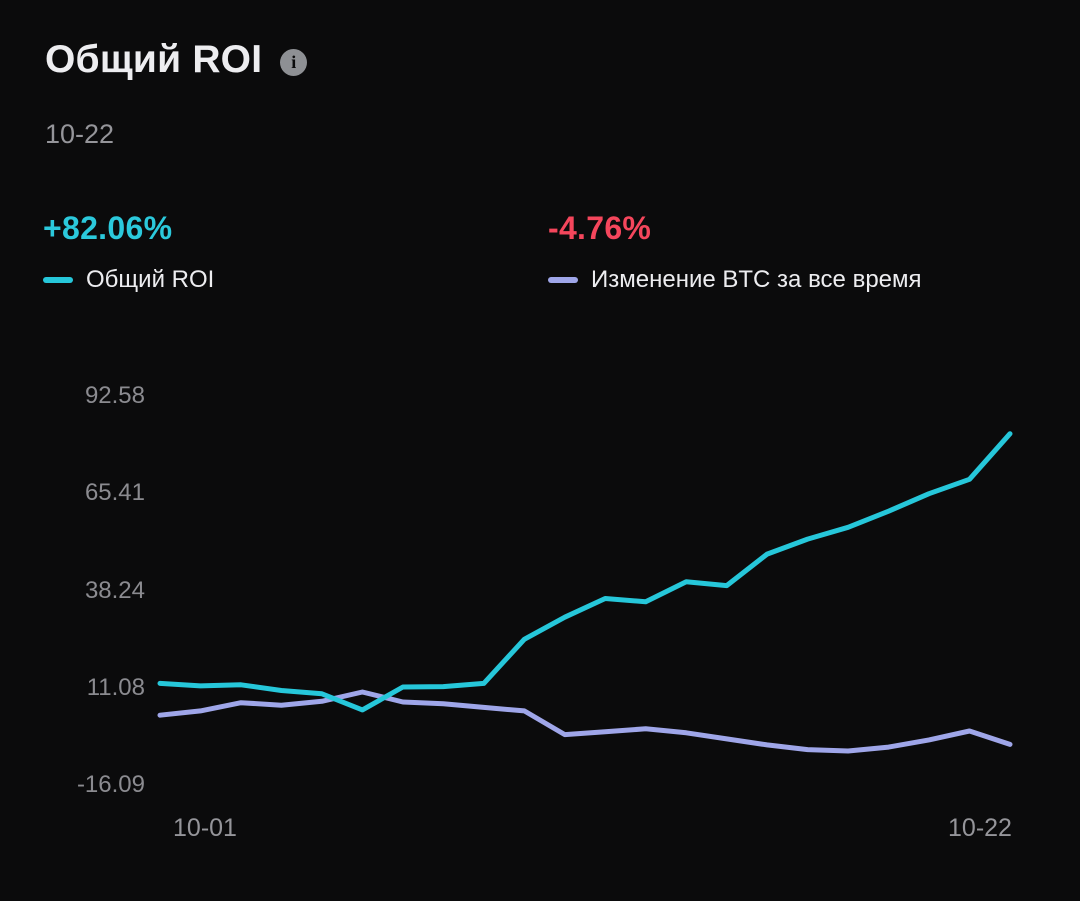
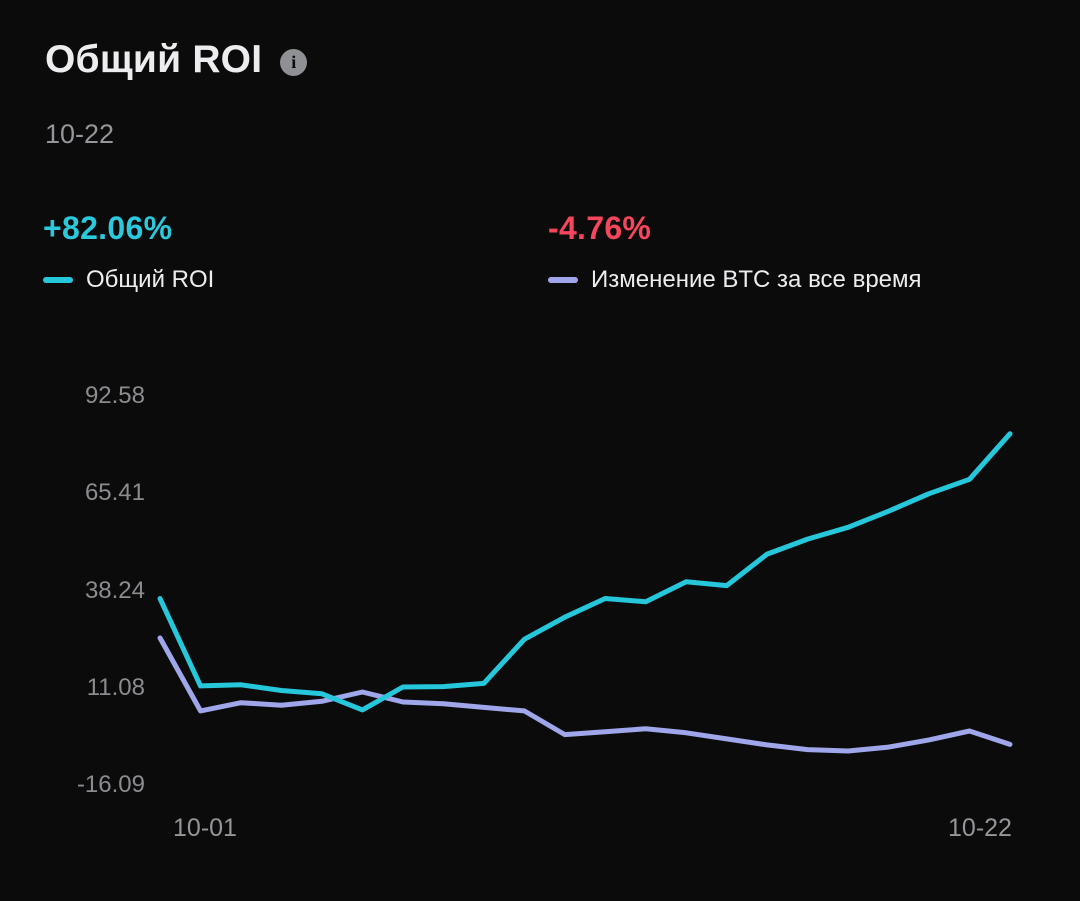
Общий ROI/10-01: 12 -> 36
Изменение BTC за все время/10-01: 3 -> 25
